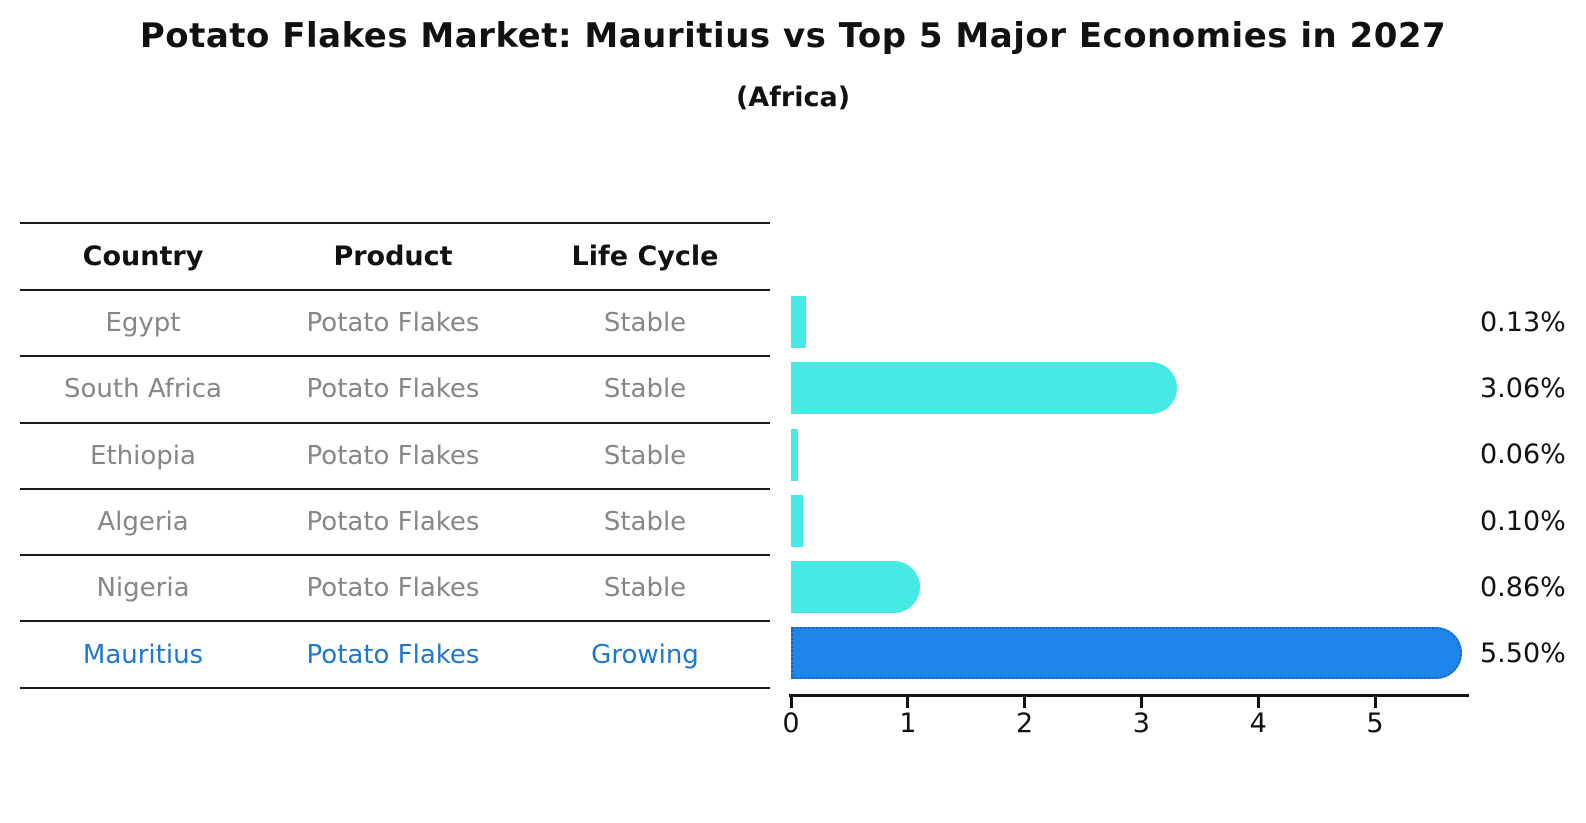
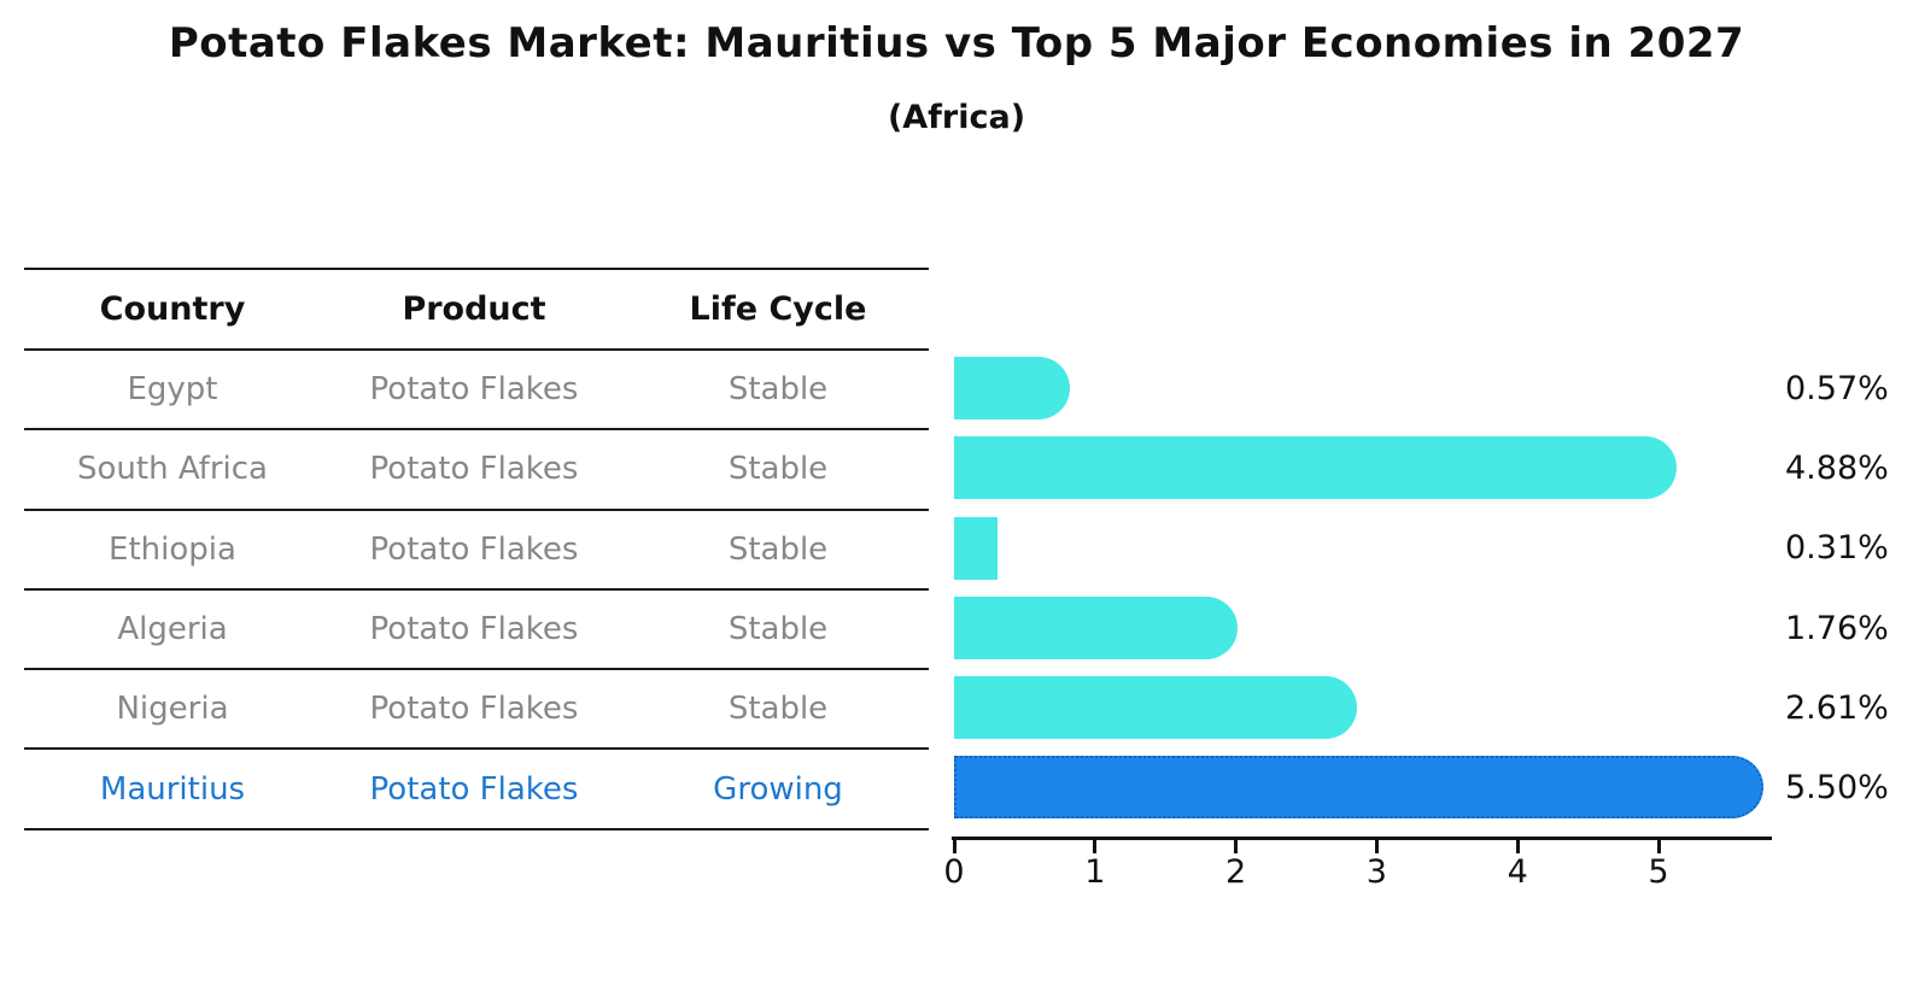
Egypt: 0.13% -> 0.57%
South Africa: 3.06% -> 4.88%
Ethiopia: 0.06% -> 0.31%
Algeria: 0.10% -> 1.76%
Nigeria: 0.86% -> 2.61%
